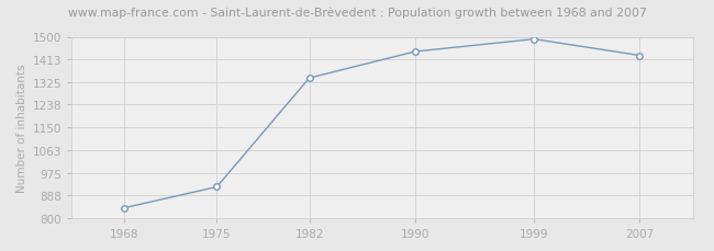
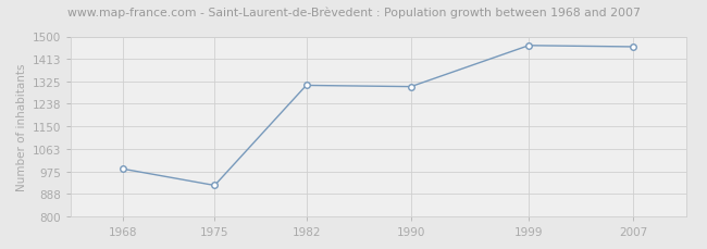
1968: 840 -> 985
1982: 1341 -> 1310
1990: 1443 -> 1305
1999: 1491 -> 1465
2007: 1428 -> 1460
